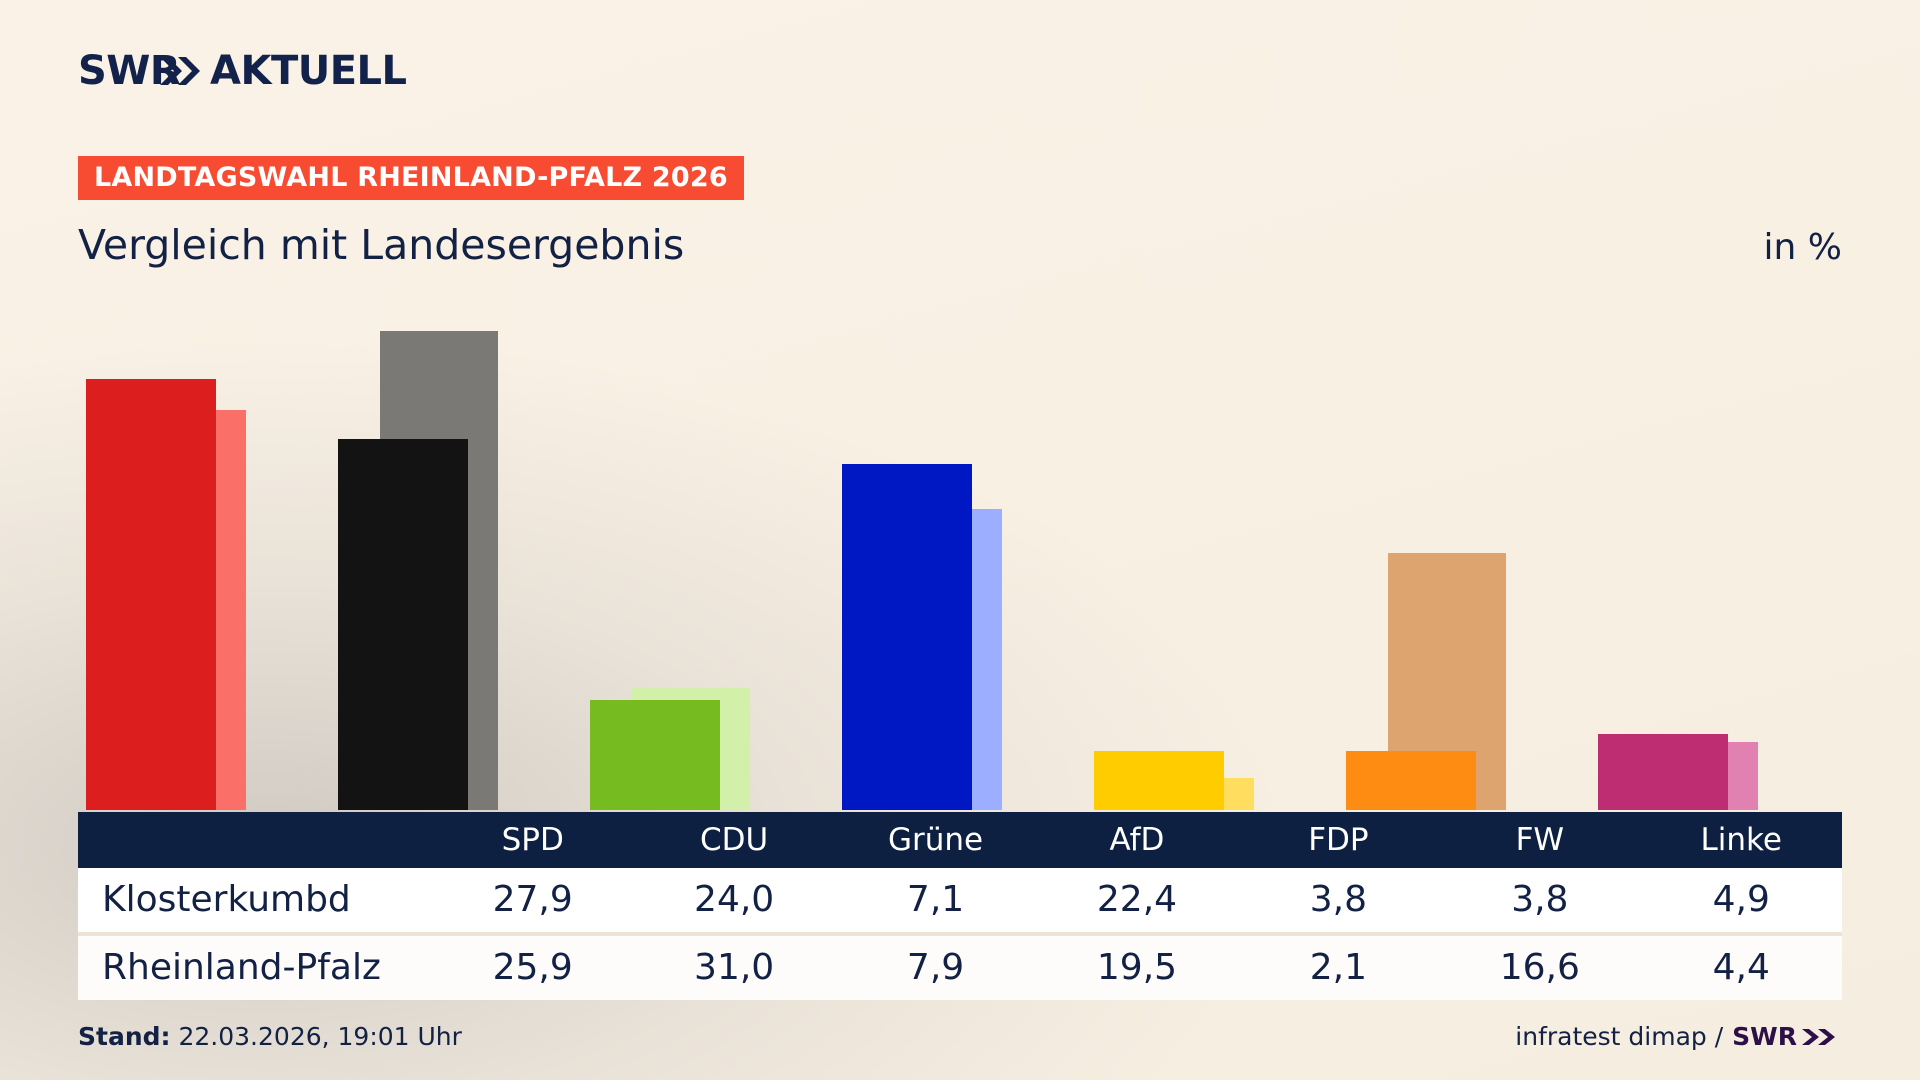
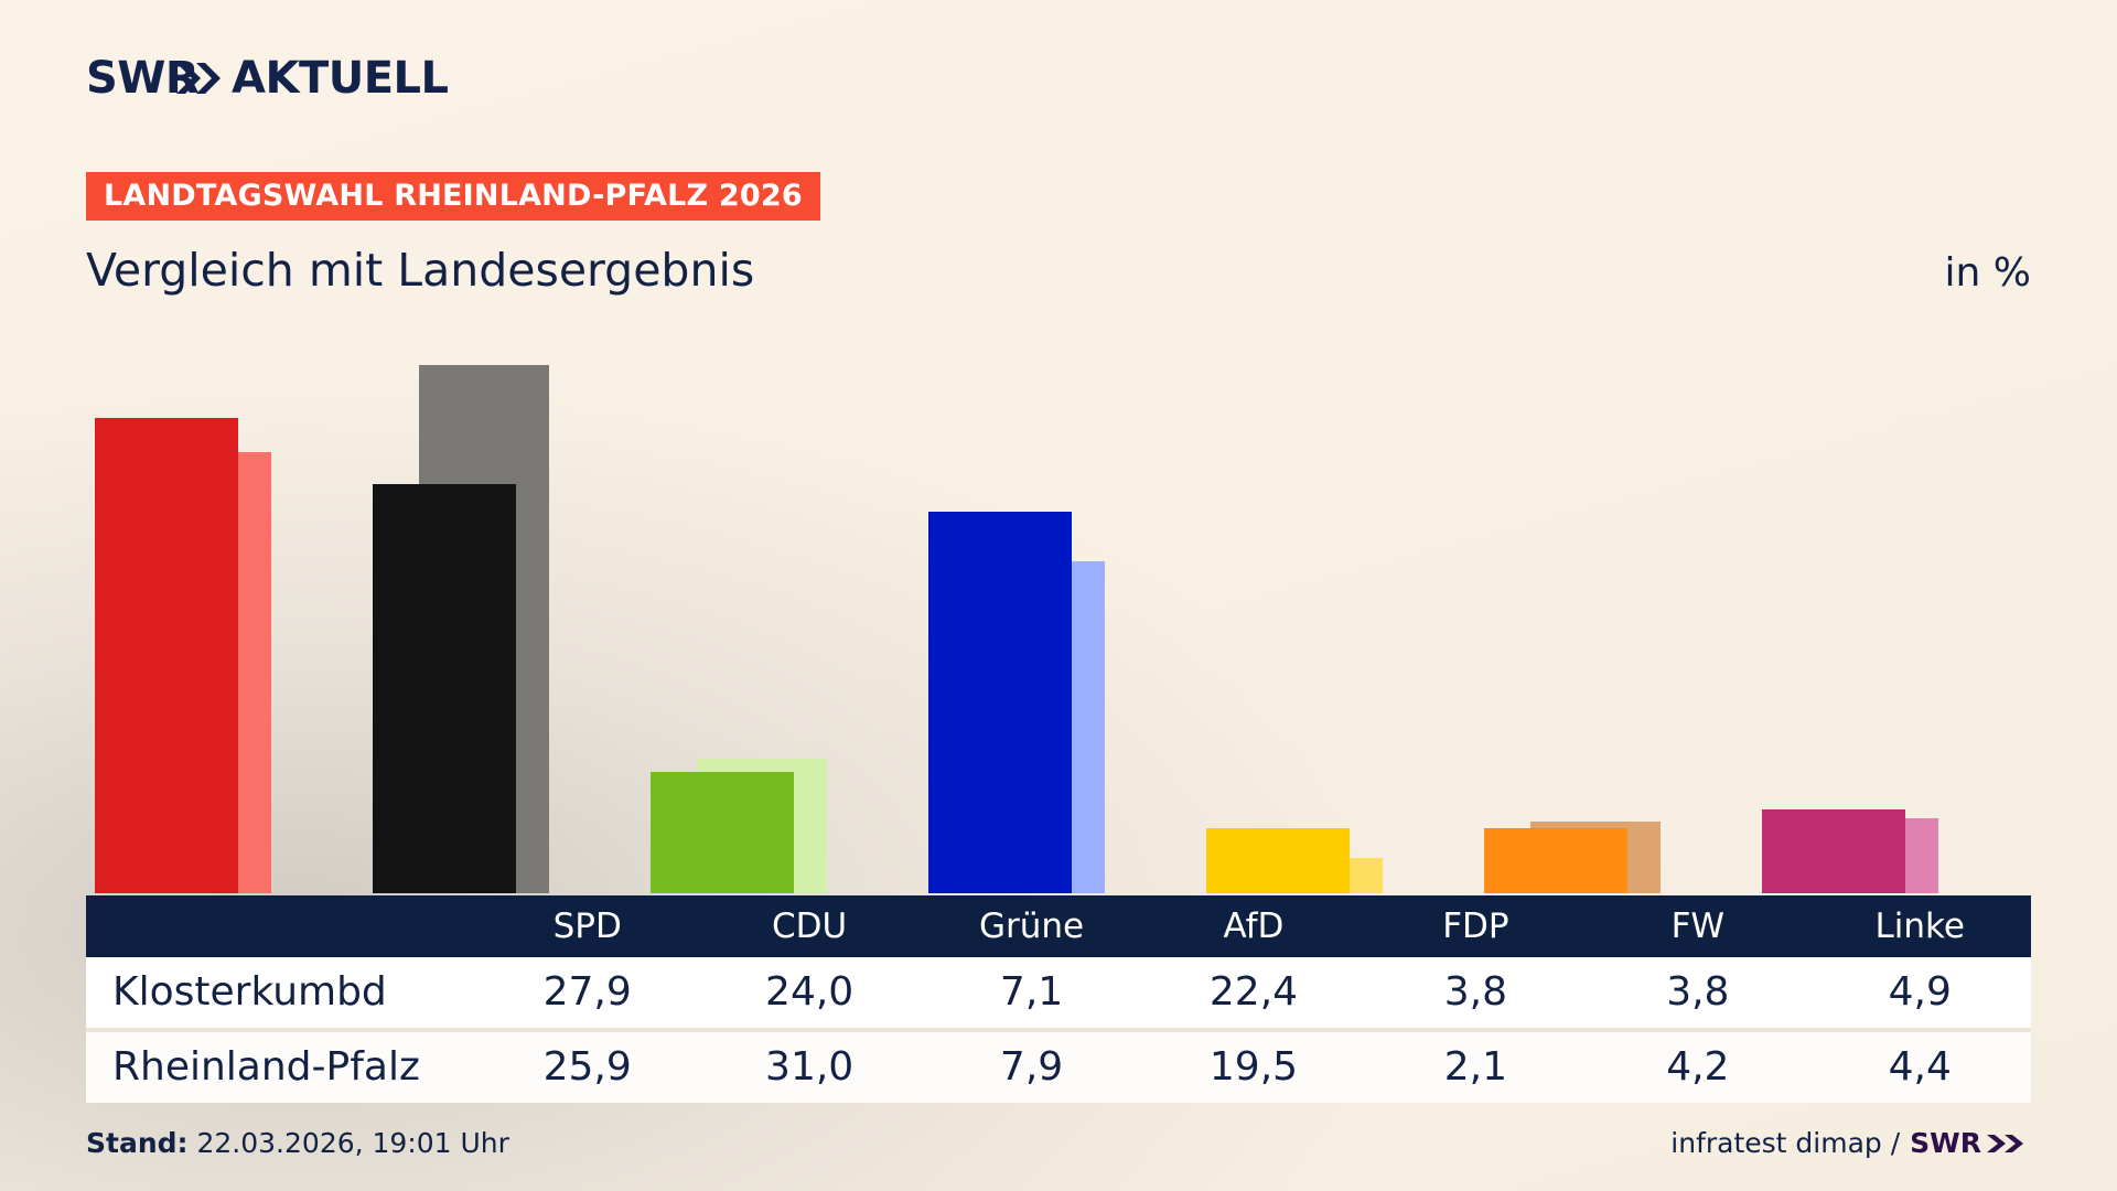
Rheinland-Pfalz/FW: 16,6 -> 4,2
